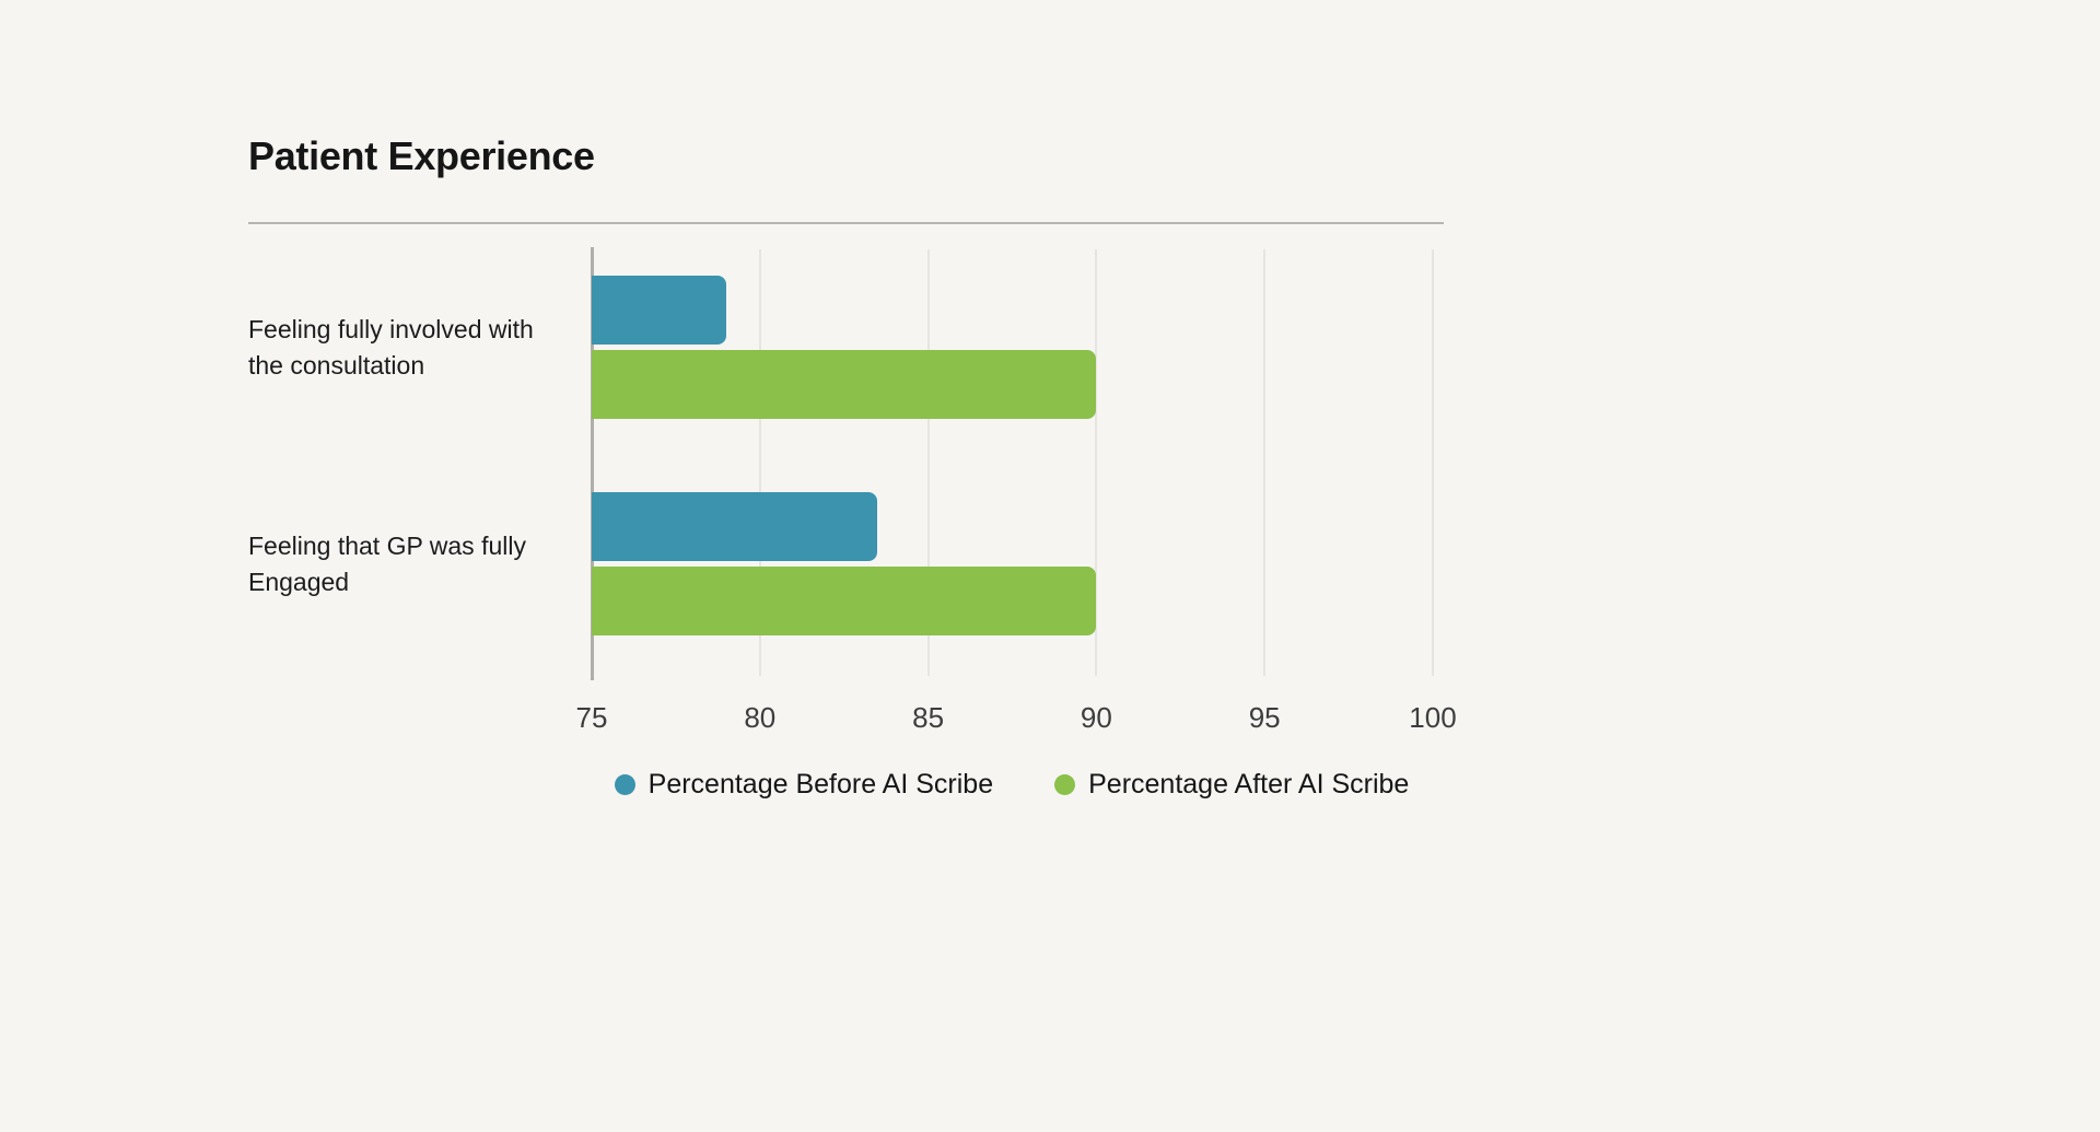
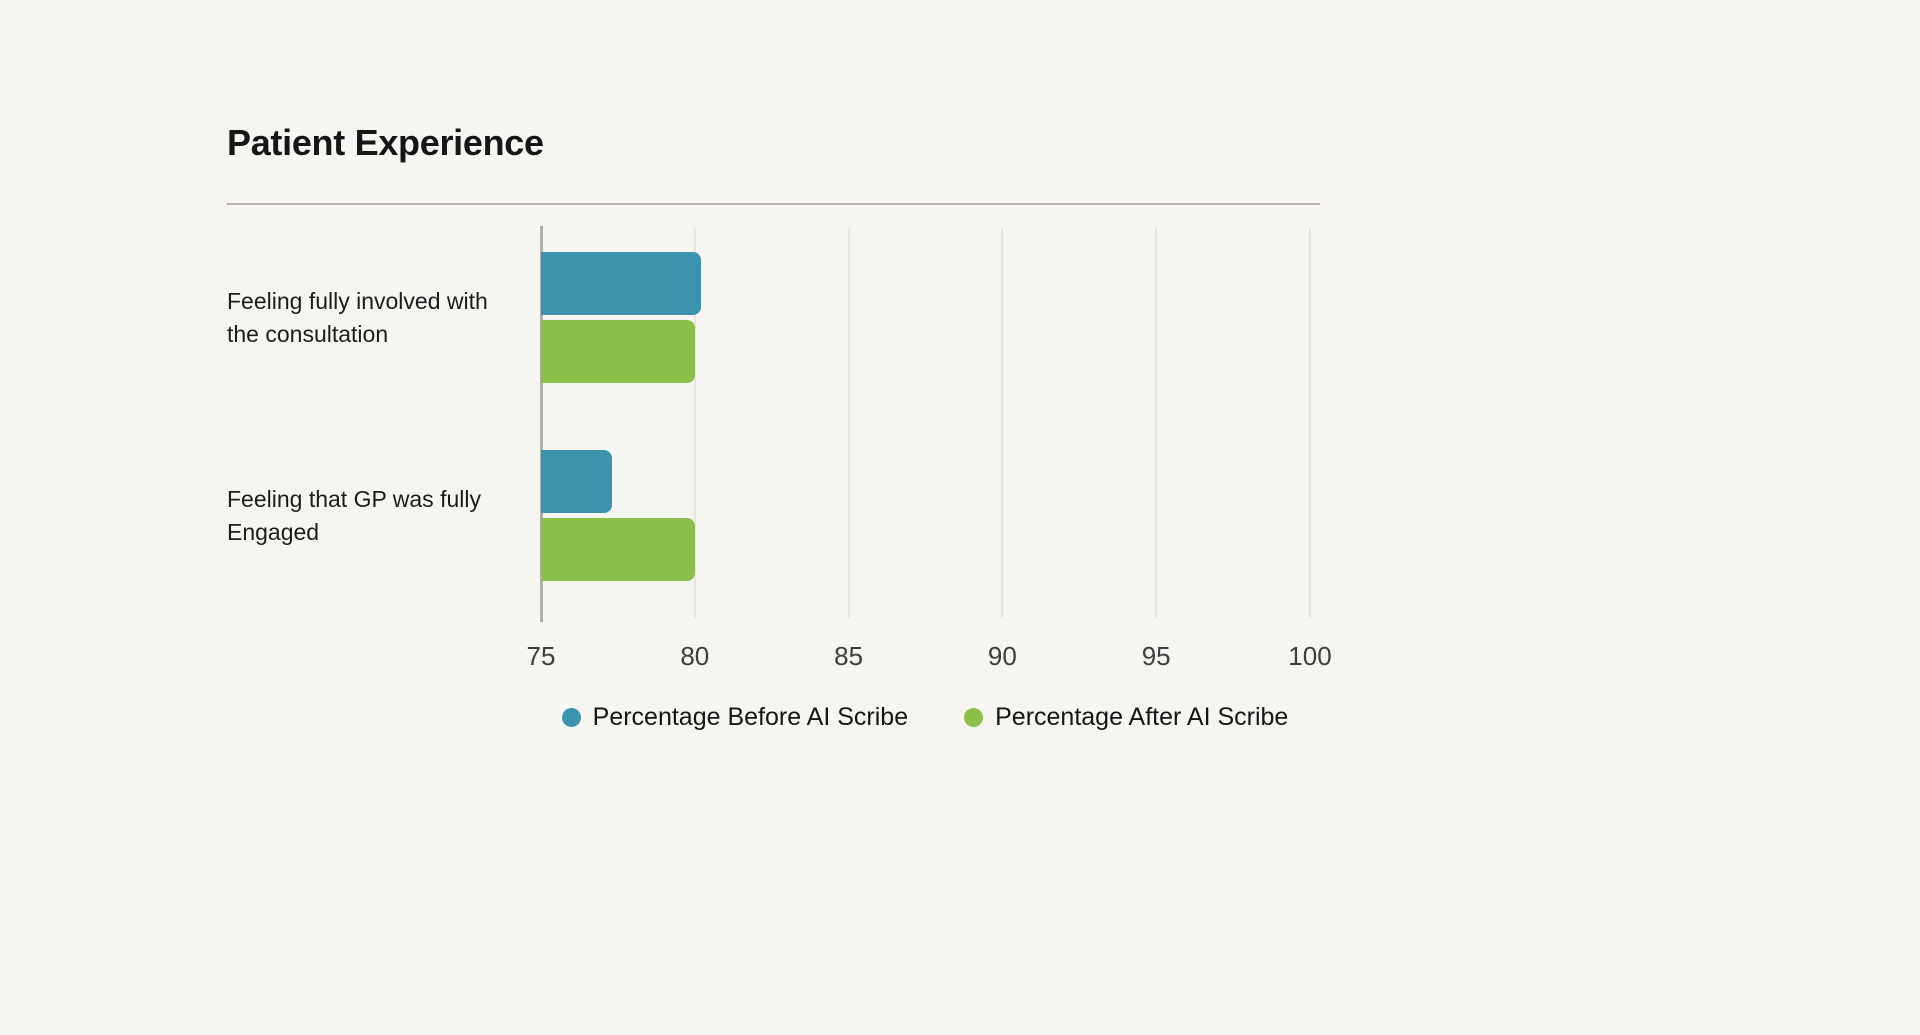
Percentage Before AI Scribe/Feeling fully involved with the consultation: 79.0 -> 80.2
Percentage After AI Scribe/Feeling fully involved with the consultation: 90 -> 80
Percentage Before AI Scribe/Feeling that GP was fully Engaged: 83.5 -> 77.3
Percentage After AI Scribe/Feeling that GP was fully Engaged: 90 -> 80
